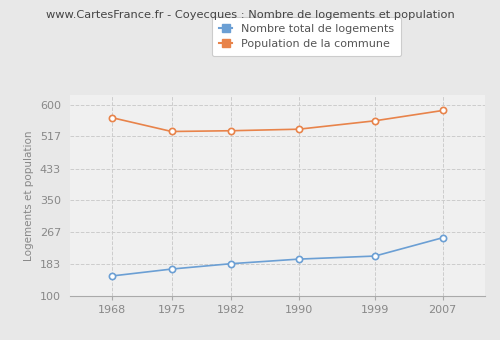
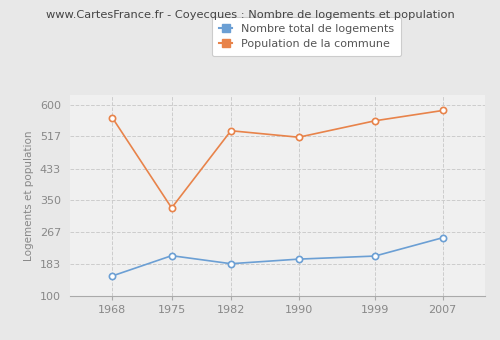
Nombre total de logements/1975: 170 -> 205
Population de la commune/1975: 530 -> 330
Population de la commune/1990: 536 -> 515
